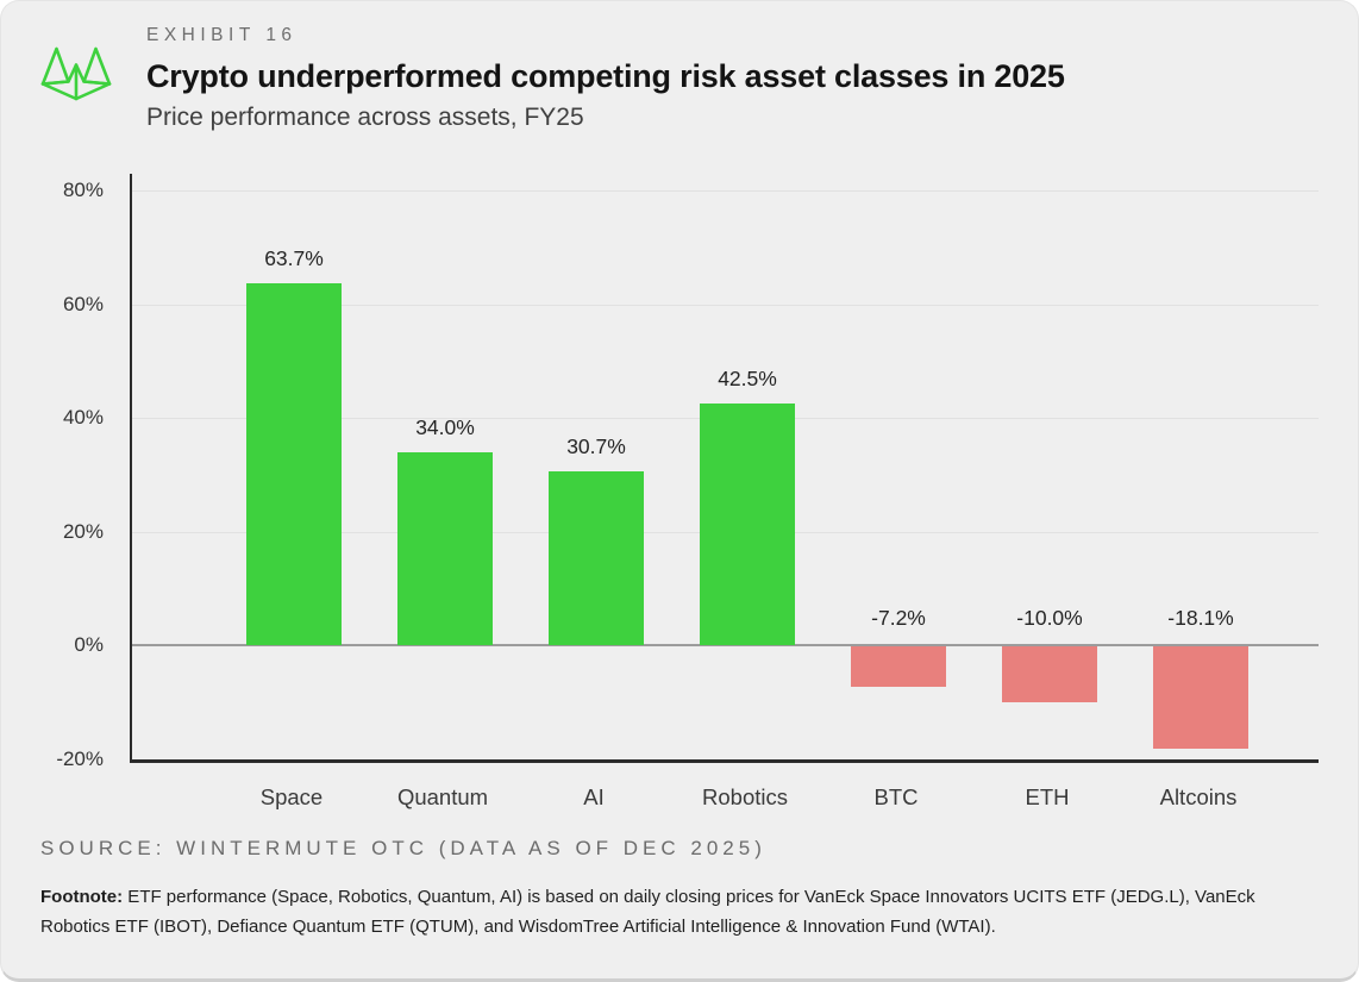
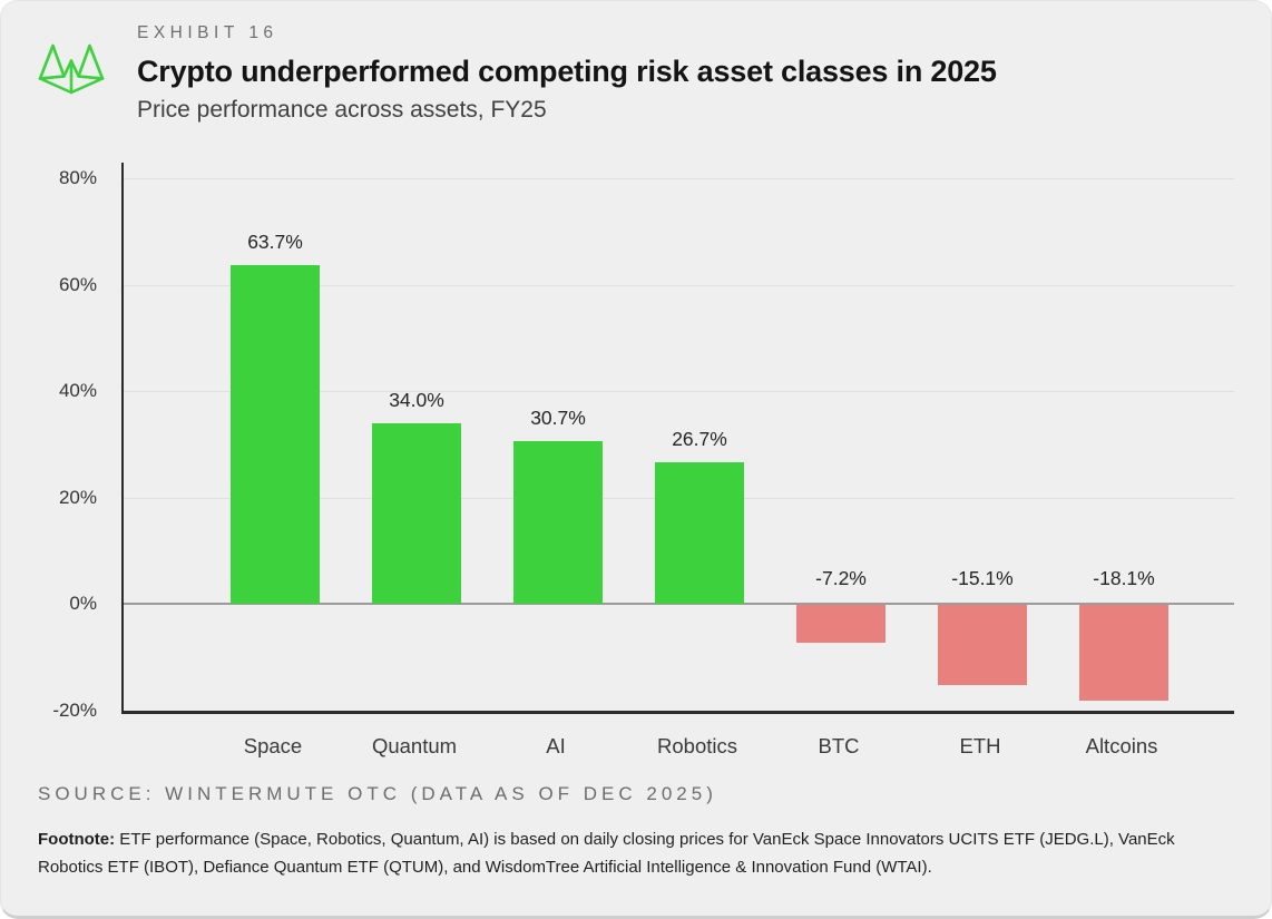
Robotics: 42.5% -> 26.7%
ETH: -10.0% -> -15.1%
